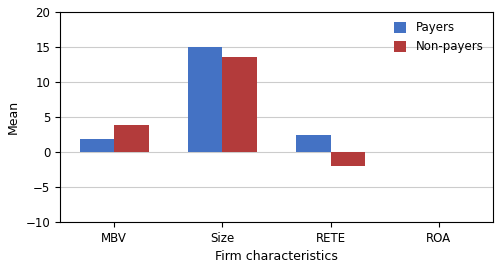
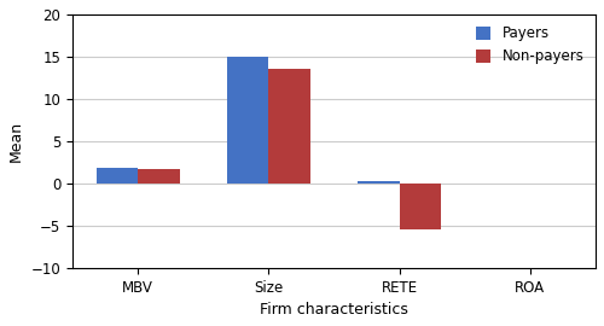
Non-payers/MBV: 3.8 -> 1.7
Payers/RETE: 2.4 -> 0.2
Non-payers/RETE: -2.0 -> -5.5
